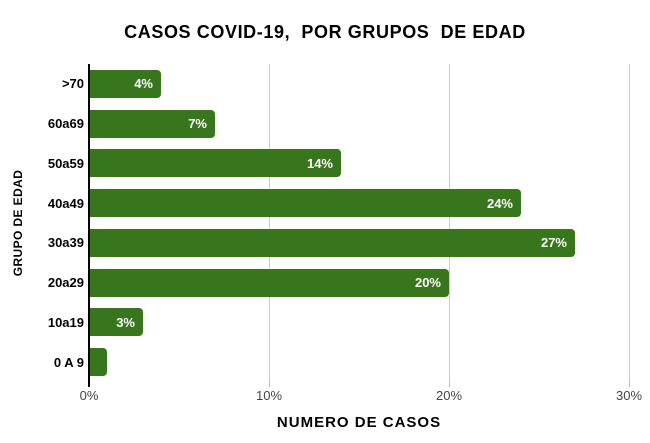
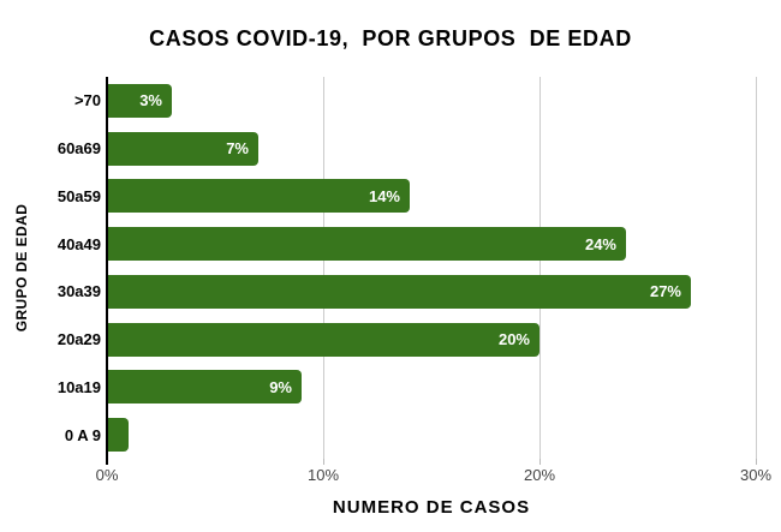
>70: 4% -> 3%
10a19: 3% -> 9%
